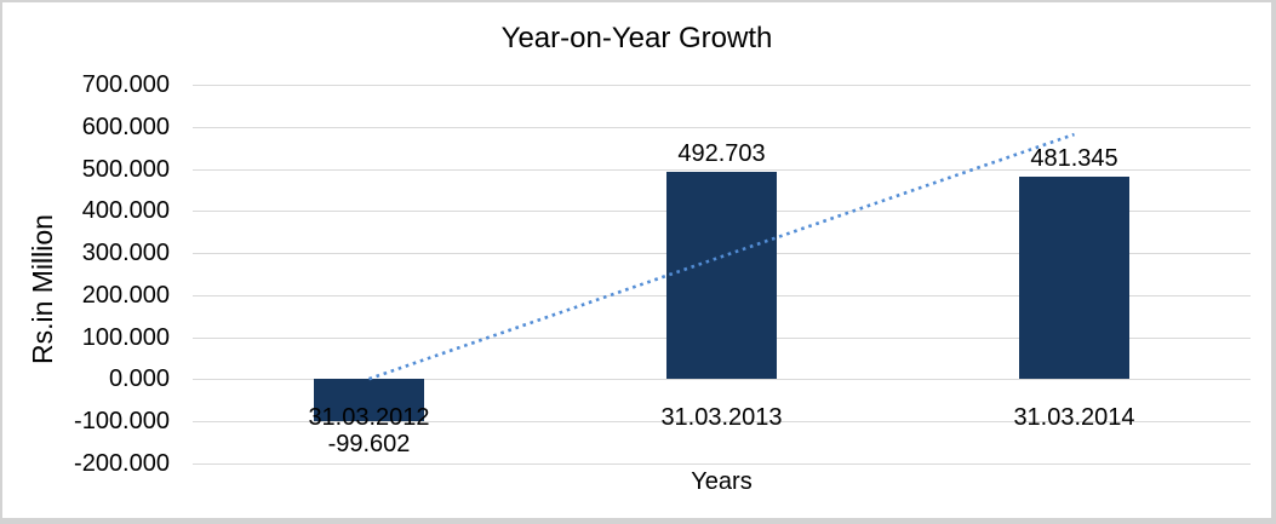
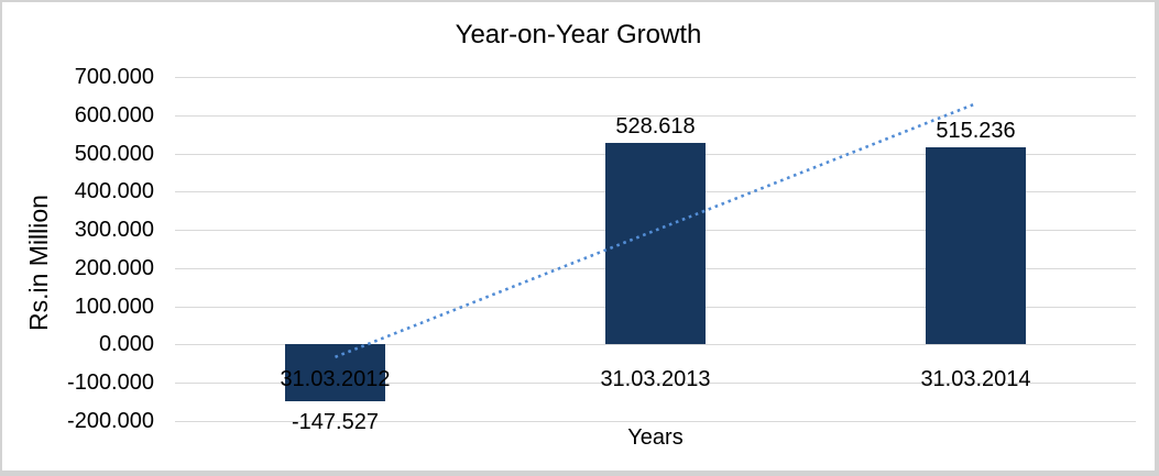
31.03.2012: -99.602 -> -147.527
31.03.2013: 492.703 -> 528.618
31.03.2014: 481.345 -> 515.236
